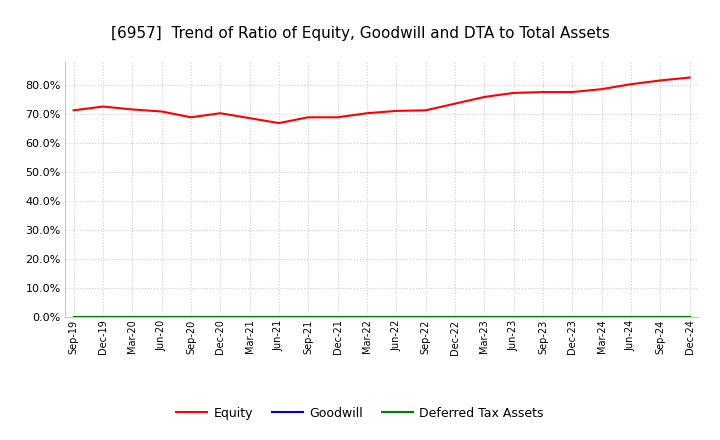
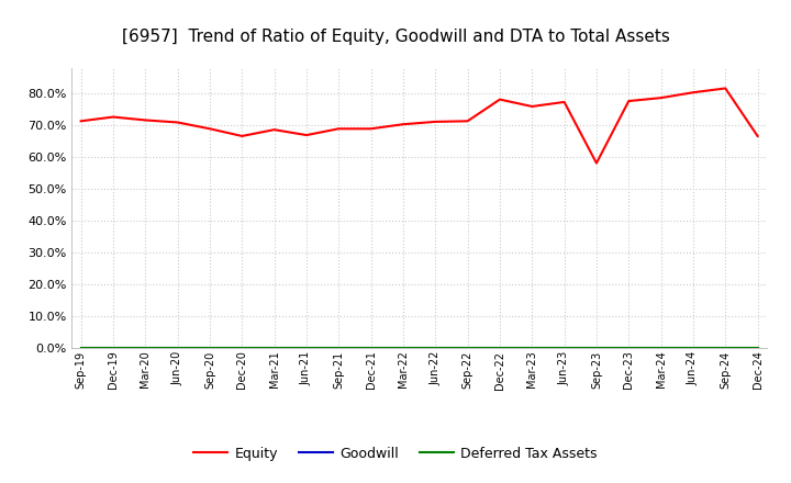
Equity/Dec-20: 70.2% -> 66.5%
Equity/Dec-22: 73.5% -> 78.0%
Equity/Sep-23: 77.5% -> 58.0%
Equity/Dec-24: 82.5% -> 66.5%
